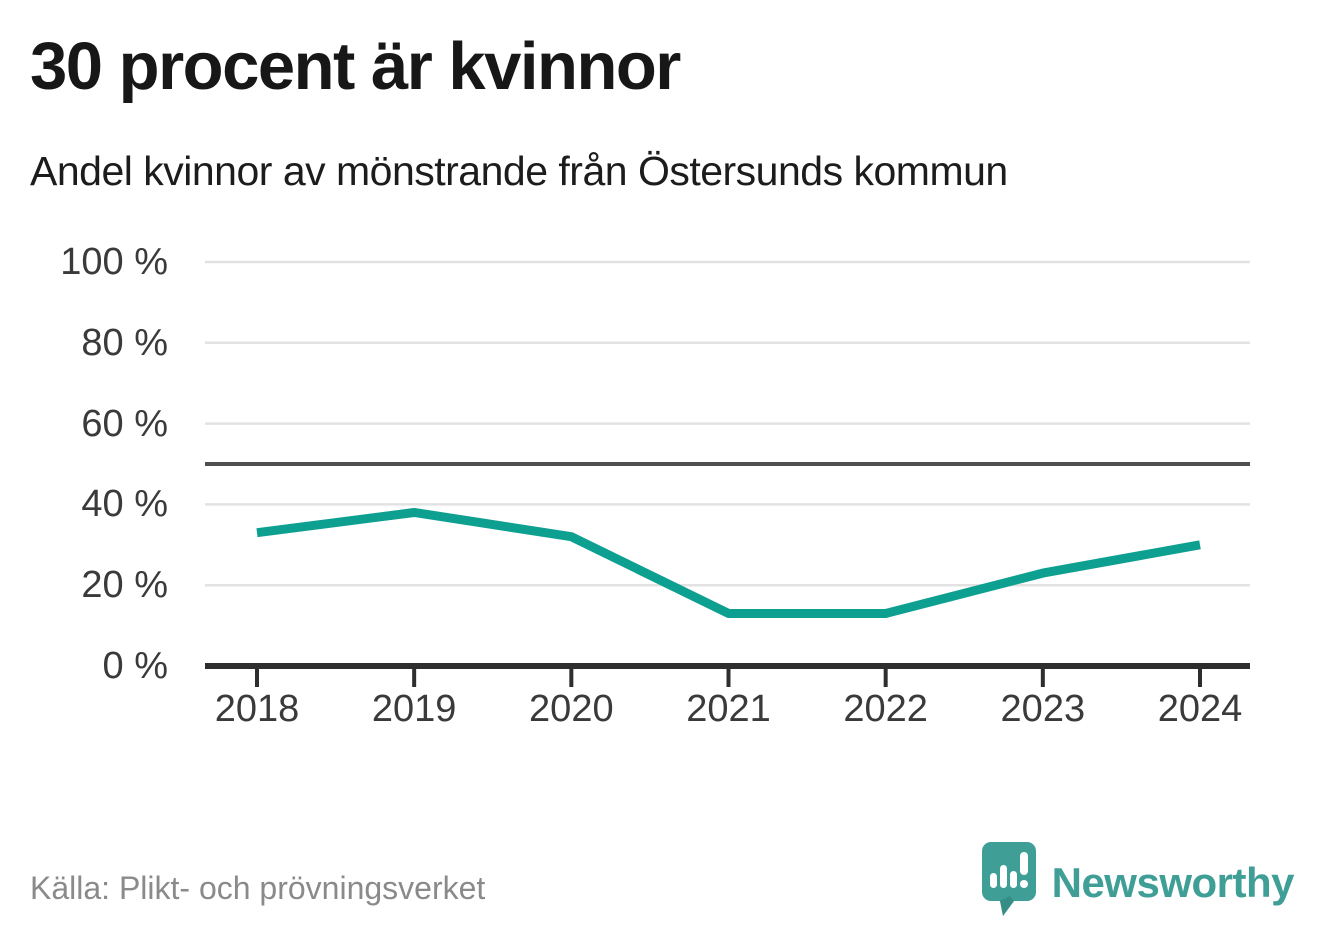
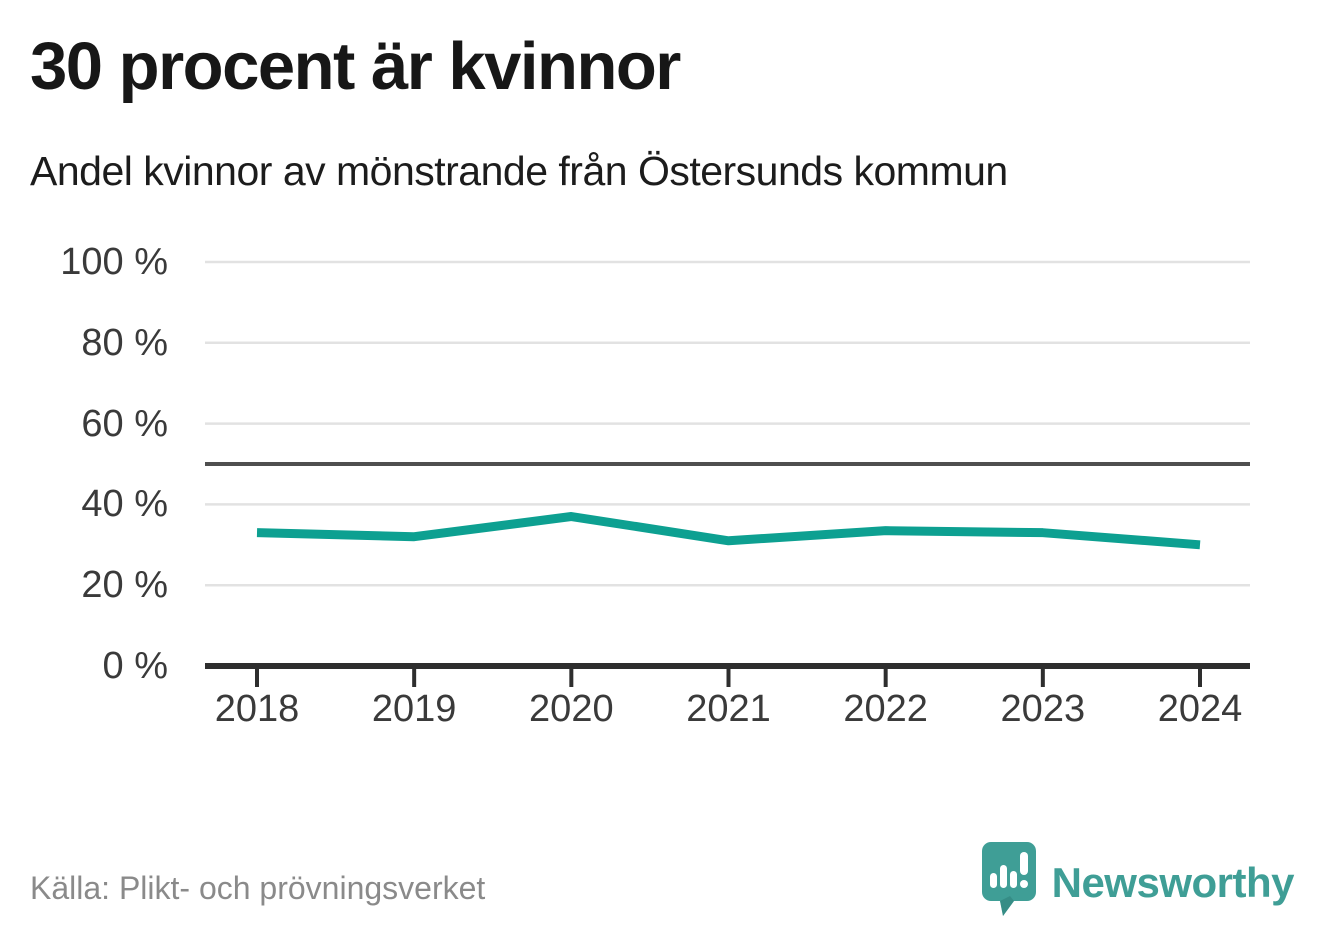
2019: 38% -> 32%
2020: 32% -> 37%
2021: 13% -> 31%
2022: 13% -> 34%
2023: 23% -> 33%
